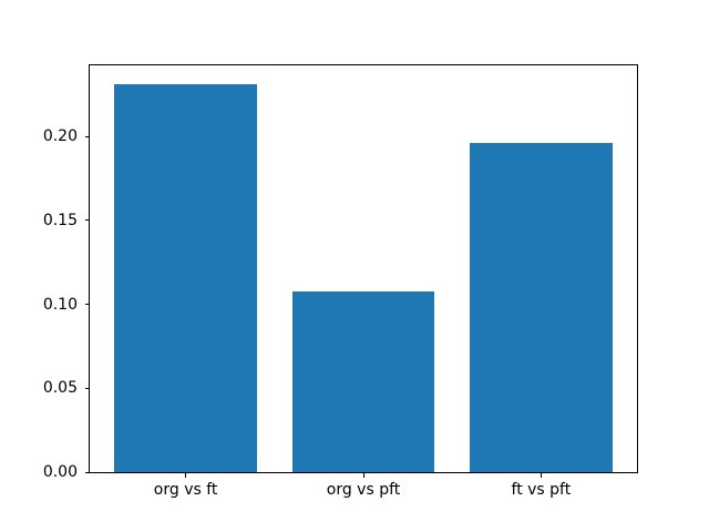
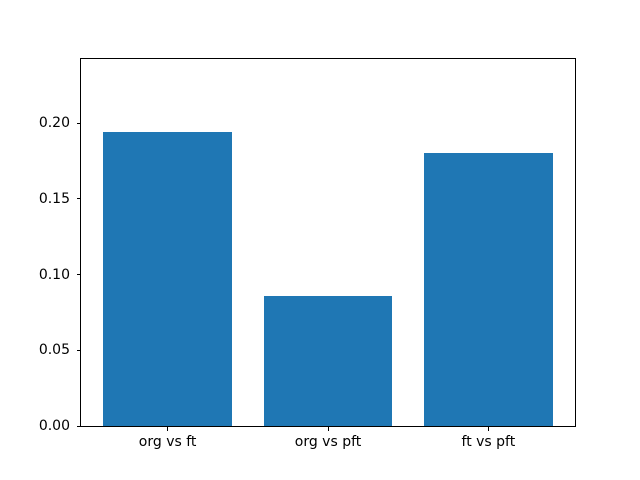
org vs ft: 0.231 -> 0.194
org vs pft: 0.108 -> 0.086
ft vs pft: 0.196 -> 0.180
